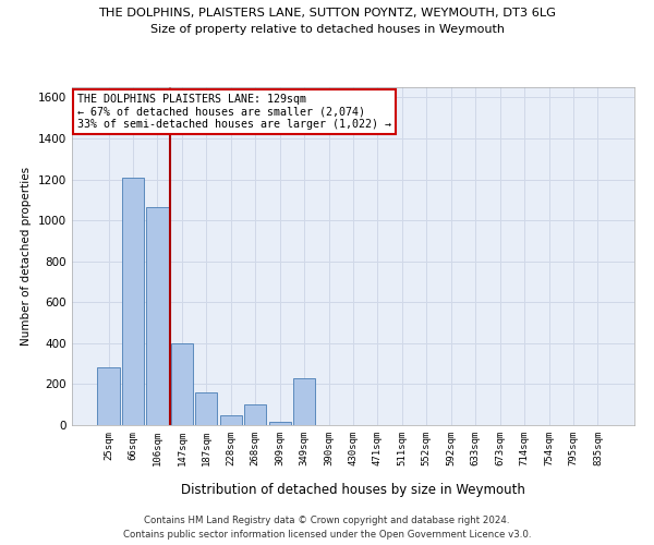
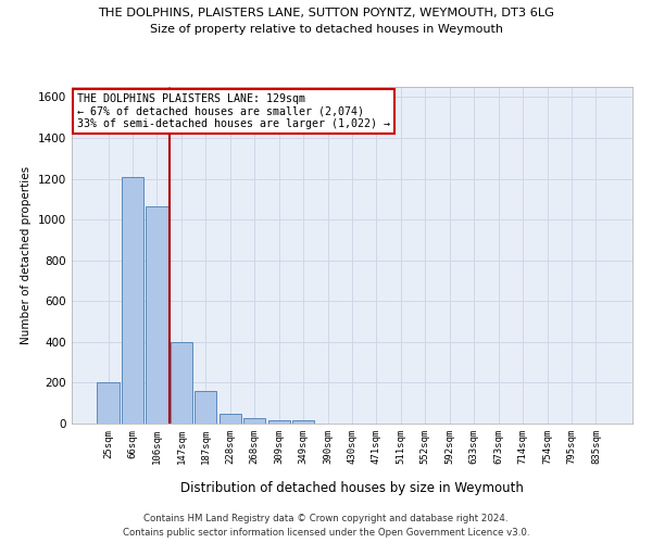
25sqm: 280 -> 200
268sqm: 100 -> 20
349sqm: 230 -> 20
